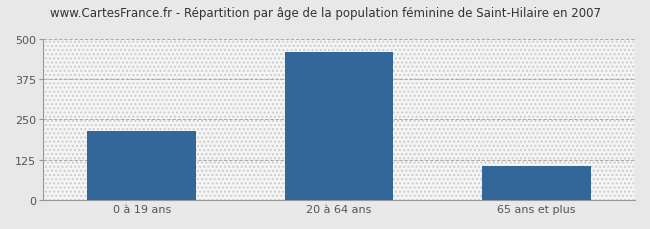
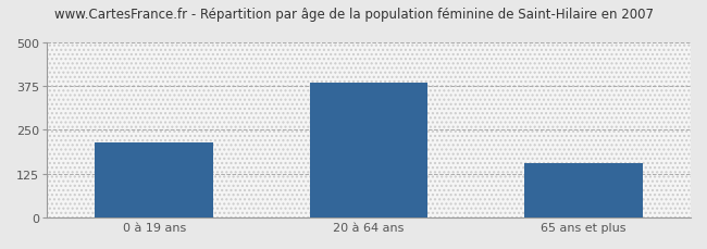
20 à 64 ans: 460 -> 385
65 ans et plus: 105 -> 155
